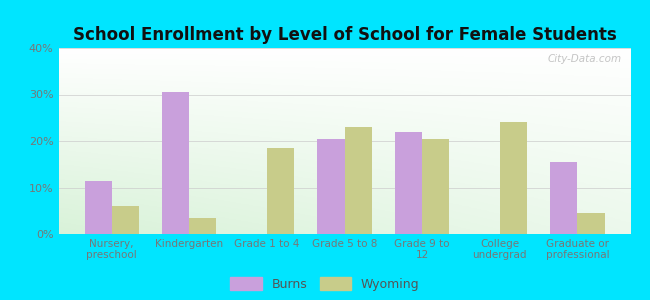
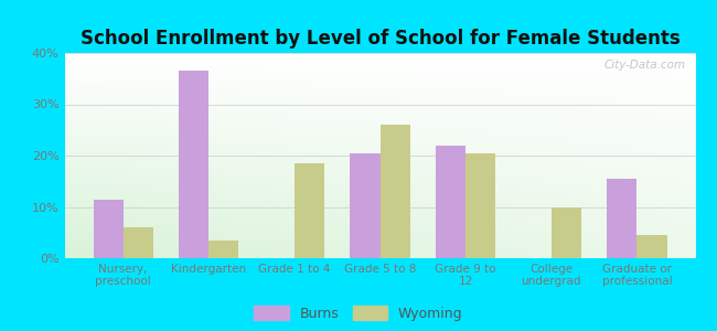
Burns/Kindergarten: 30.5% -> 36.5%
Wyoming/Grade 5 to 8: 23.0% -> 26.0%
Wyoming/College undergrad: 24.0% -> 10.0%
